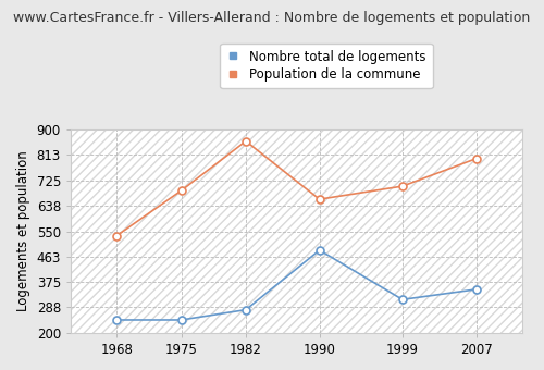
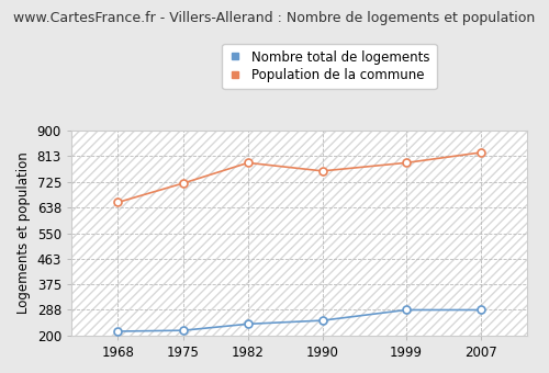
Nombre total de logements/1968: 245 -> 215
Population de la commune/1968: 535 -> 655
Nombre total de logements/1975: 245 -> 218
Population de la commune/1975: 690 -> 720
Nombre total de logements/1982: 280 -> 240
Population de la commune/1982: 860 -> 790
Nombre total de logements/1990: 485 -> 252
Population de la commune/1990: 660 -> 762
Nombre total de logements/1999: 315 -> 288
Population de la commune/1999: 705 -> 790
Nombre total de logements/2007: 350 -> 288
Population de la commune/2007: 800 -> 825
